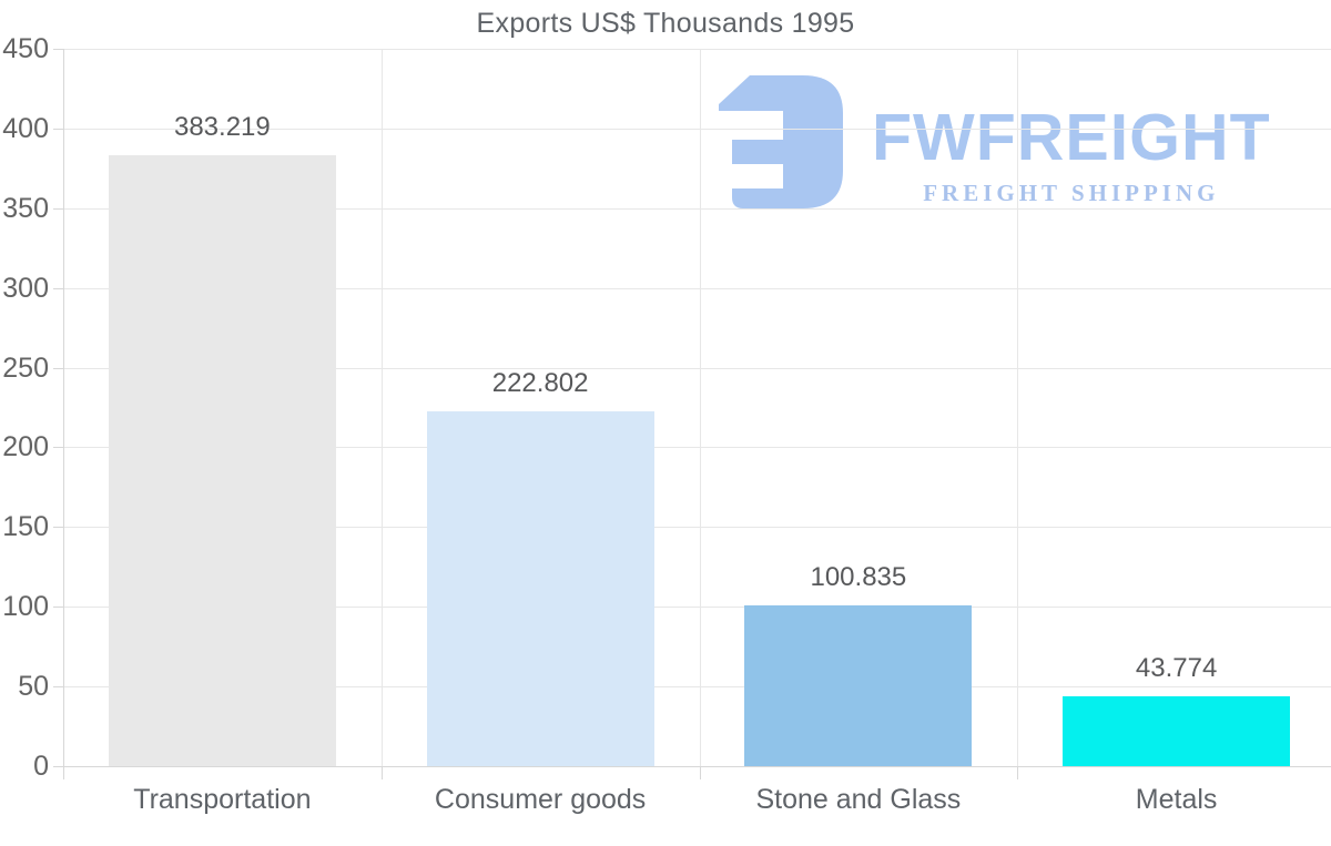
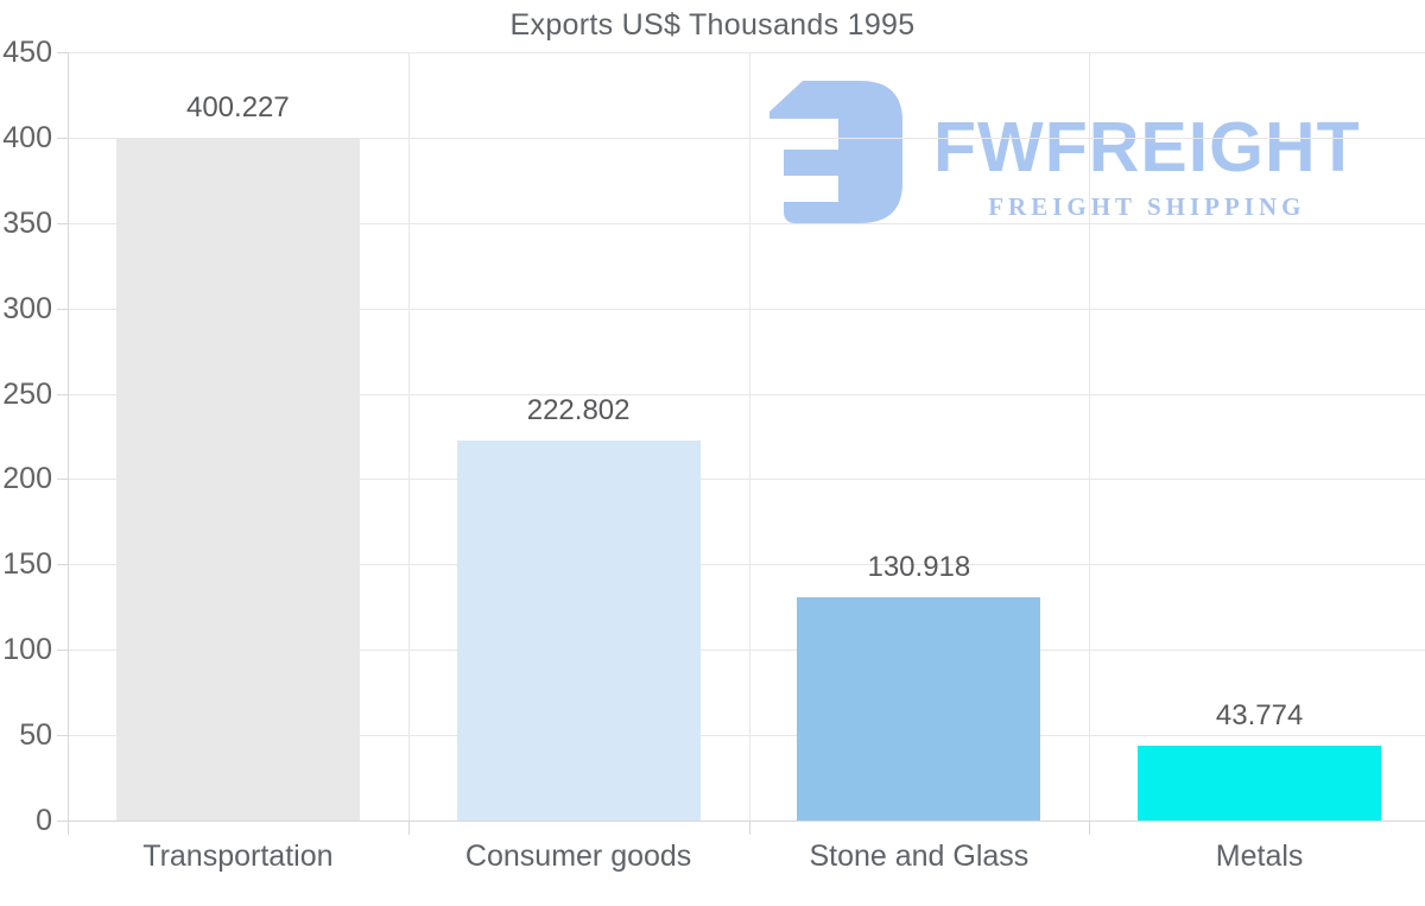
Transportation: 383.219 -> 400.227
Stone and Glass: 100.835 -> 130.918
